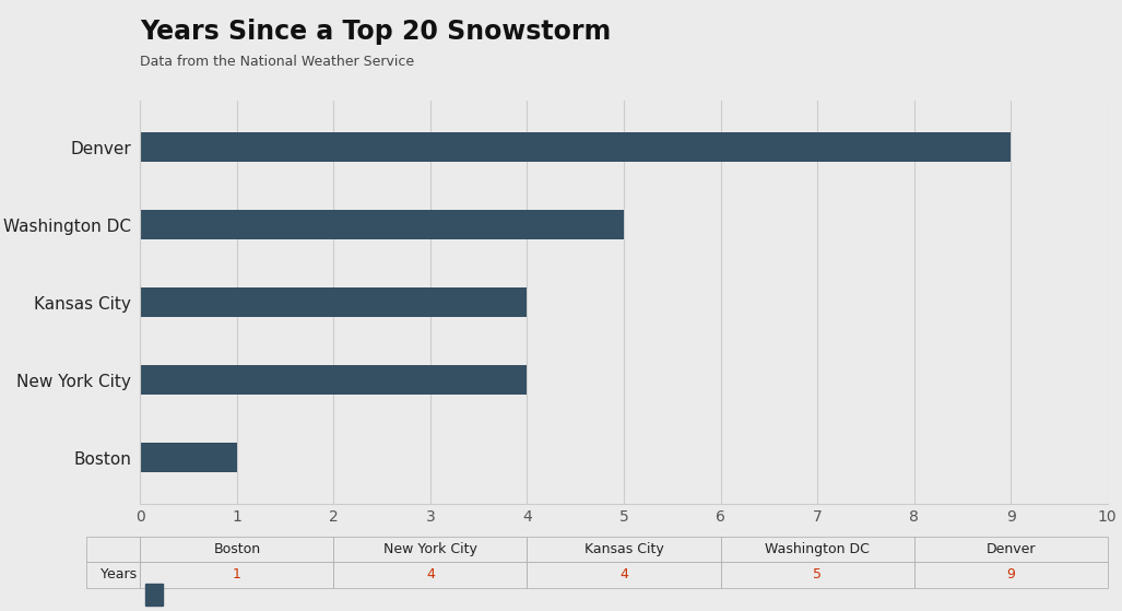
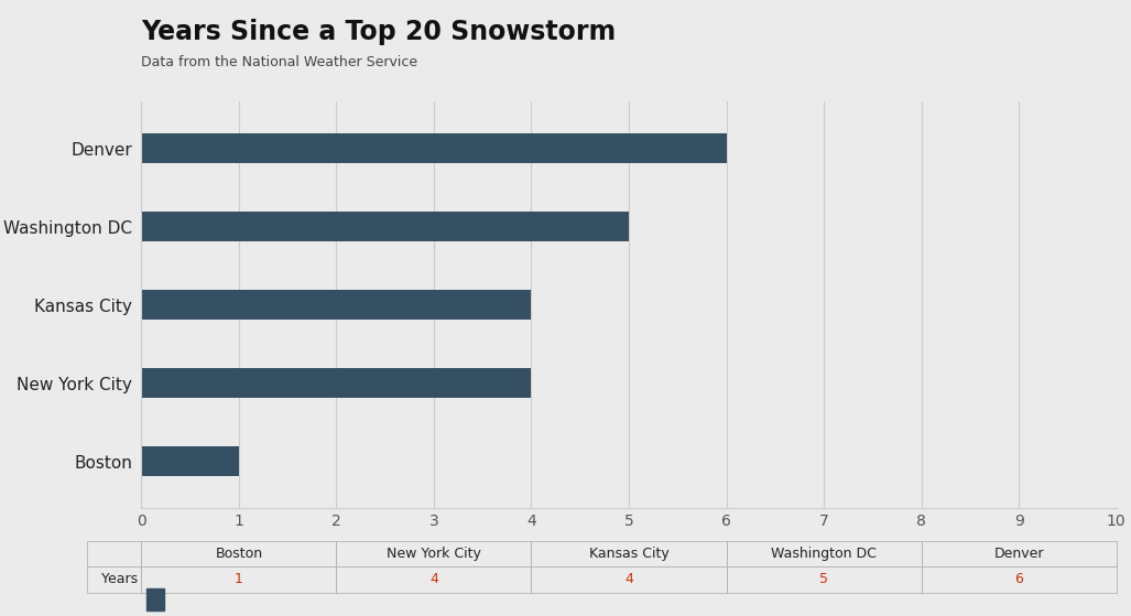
Denver: 9 -> 6
